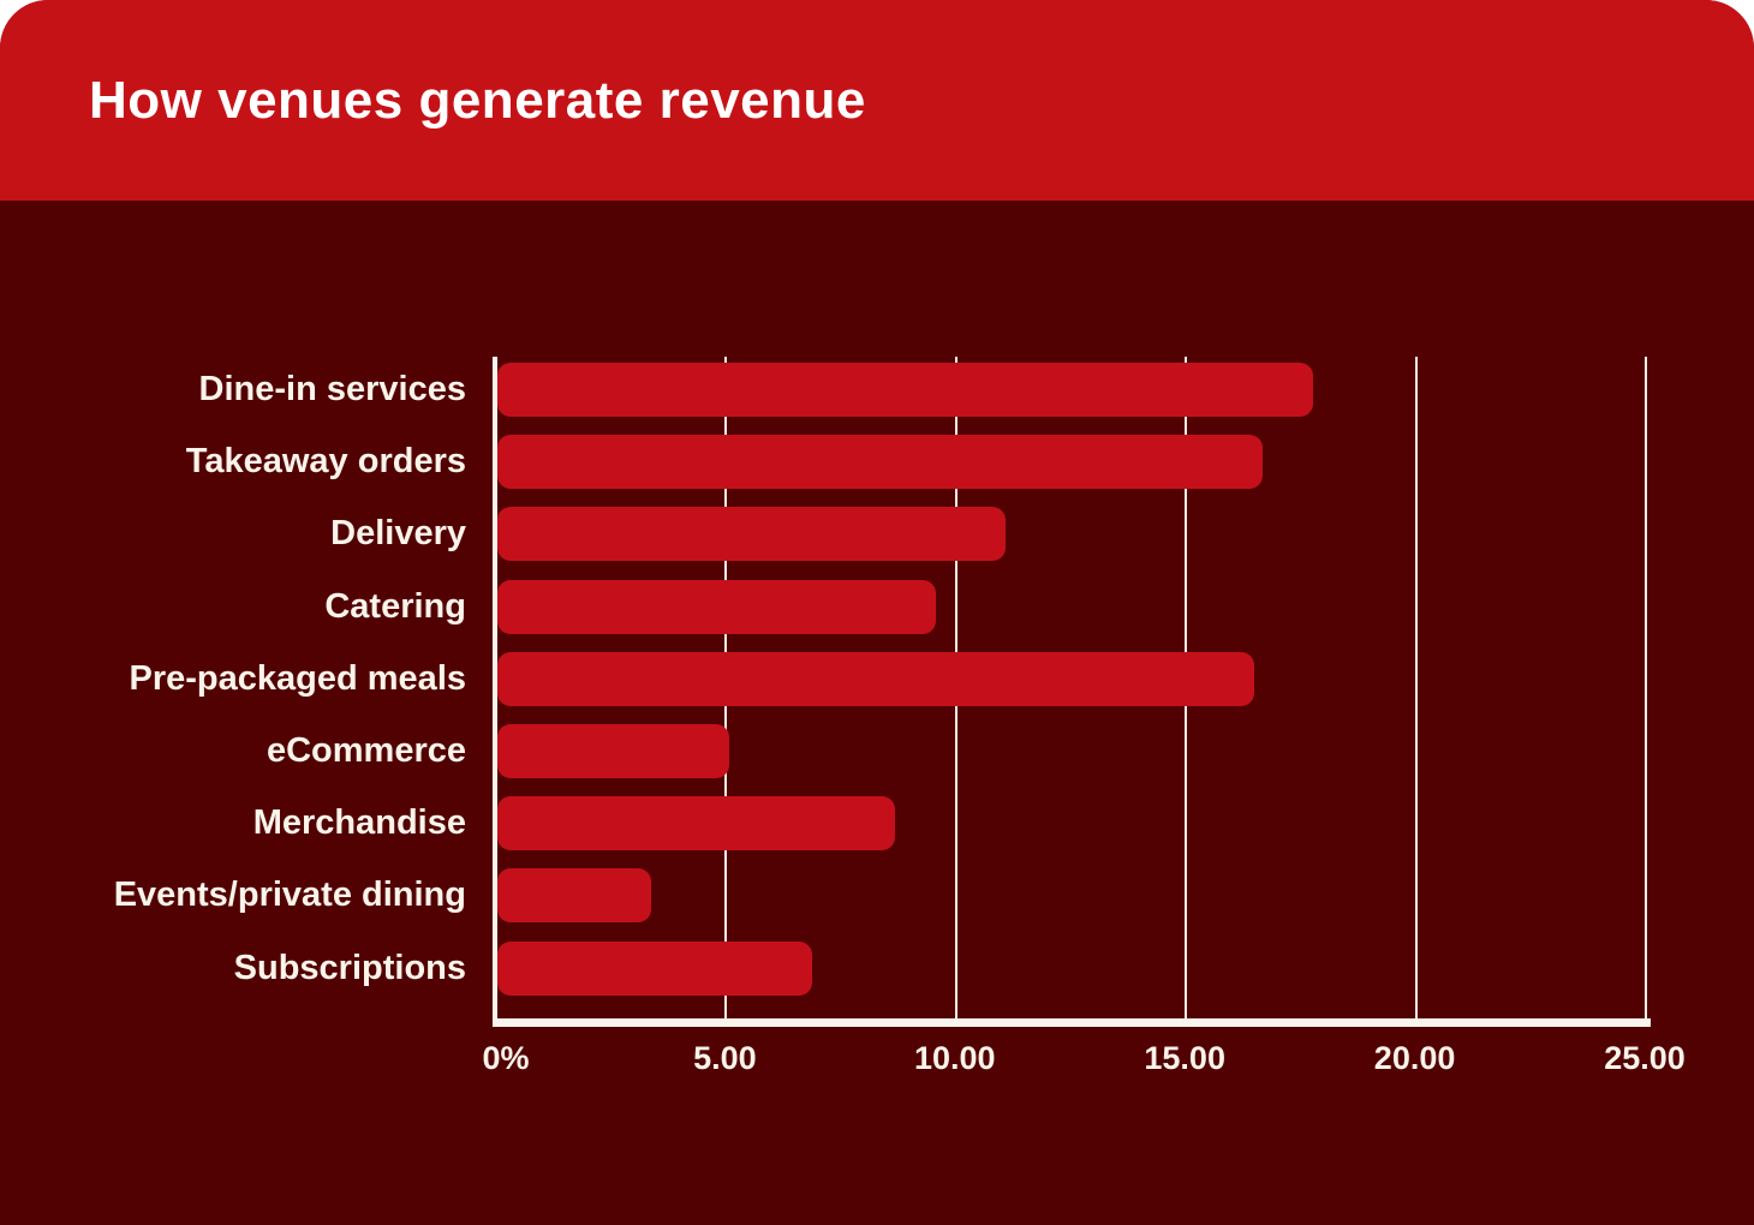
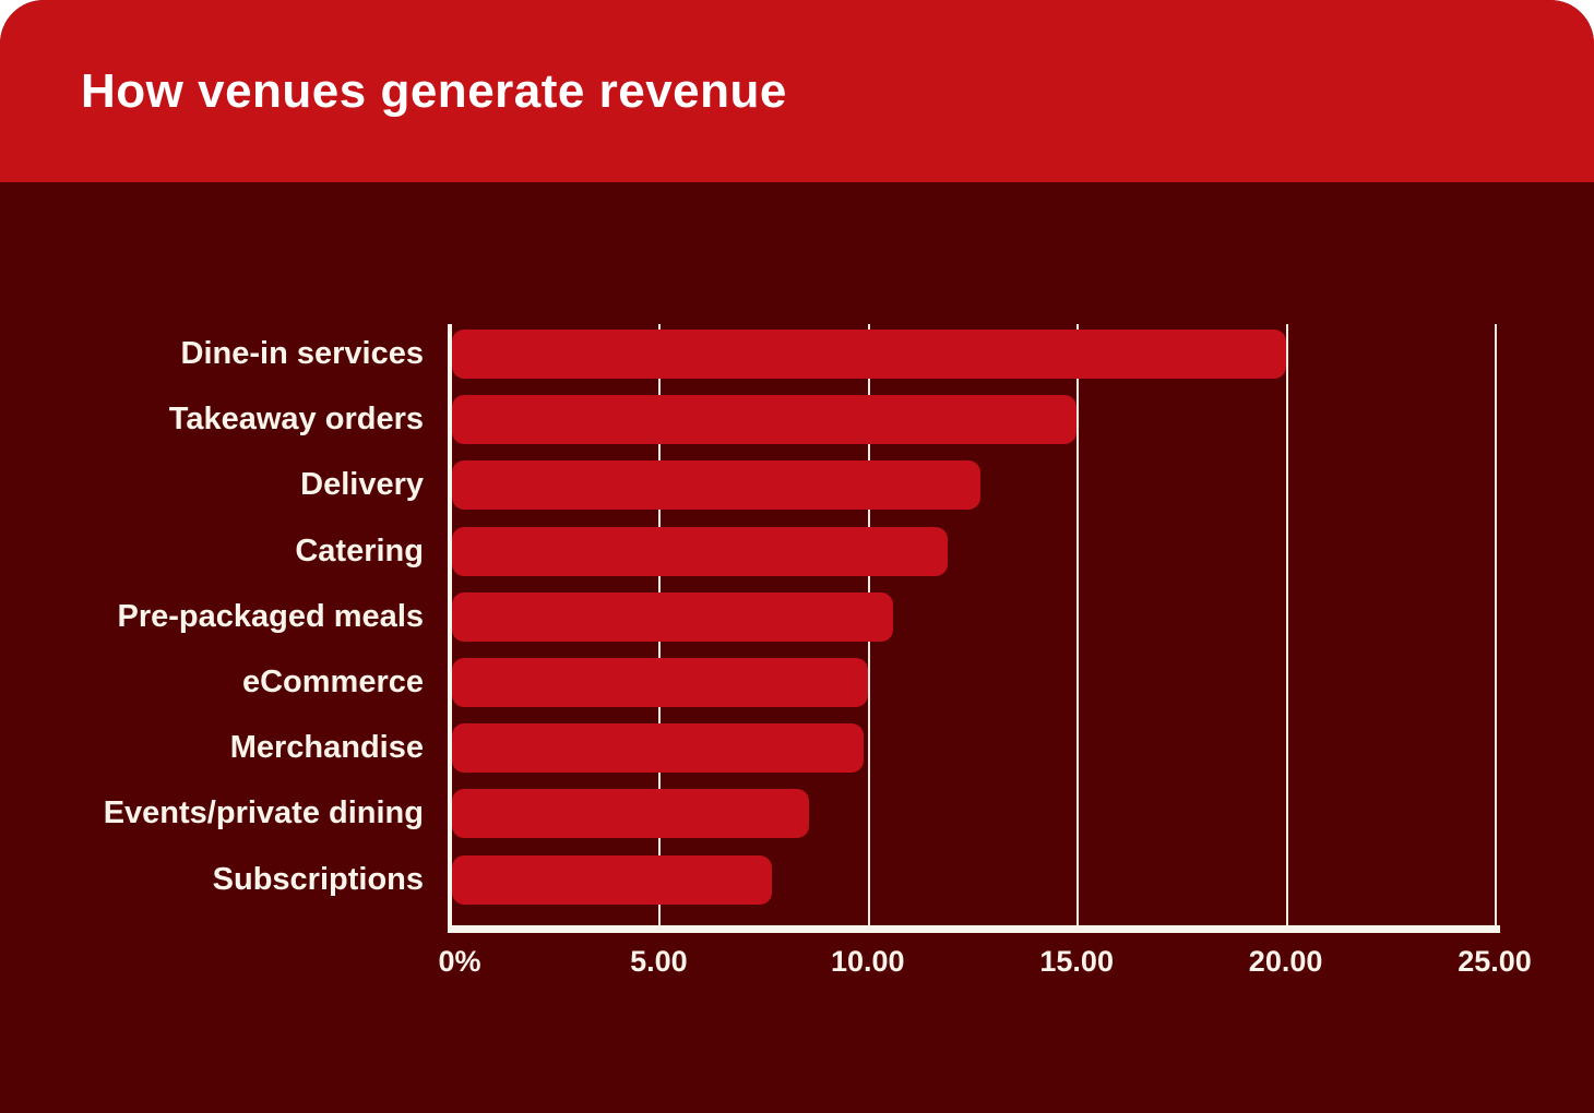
Dine-in services: 17.8 -> 20.0
Takeaway orders: 16.7 -> 15.0
Delivery: 11.1 -> 12.7
Catering: 9.6 -> 11.9
Pre-packaged meals: 16.5 -> 10.6
eCommerce: 5.1 -> 10.0
Merchandise: 8.7 -> 9.9
Events/private dining: 3.4 -> 8.6
Subscriptions: 6.9 -> 7.7
